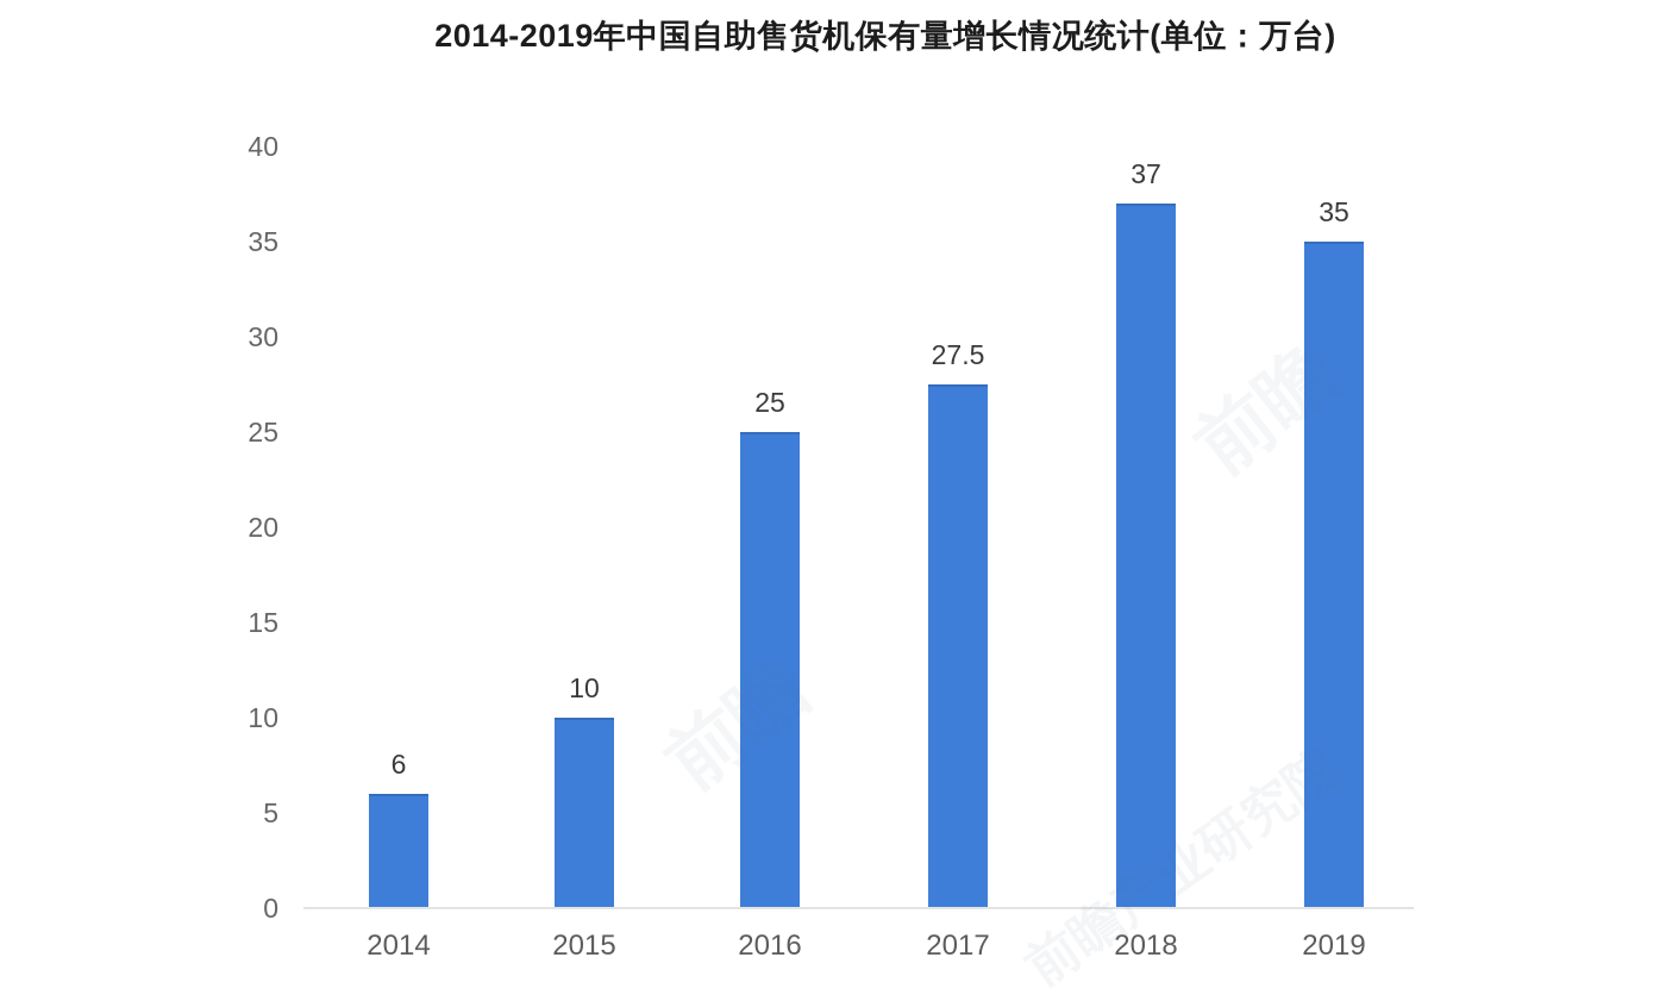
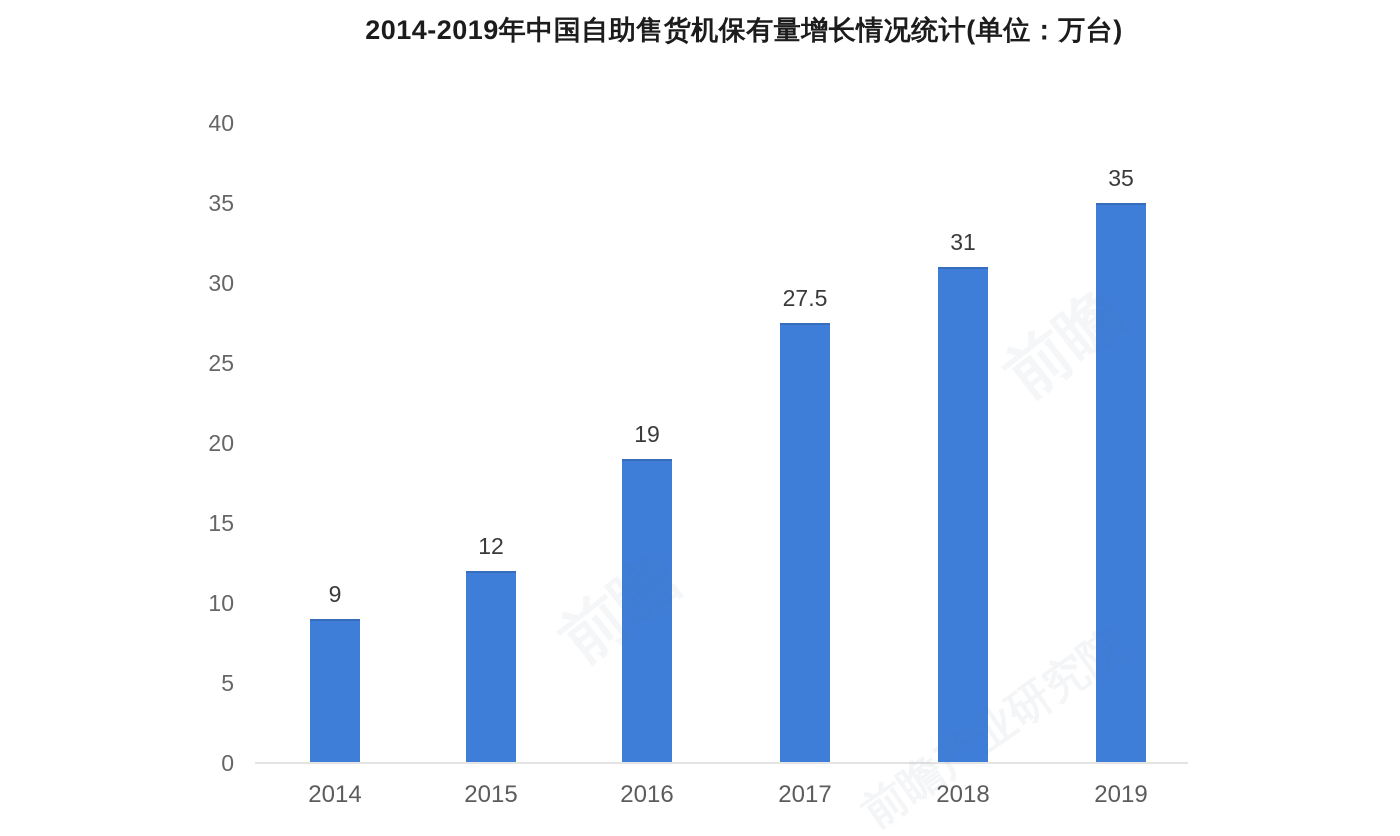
2014: 6 -> 9
2015: 10 -> 12
2016: 25 -> 19
2018: 37 -> 31
